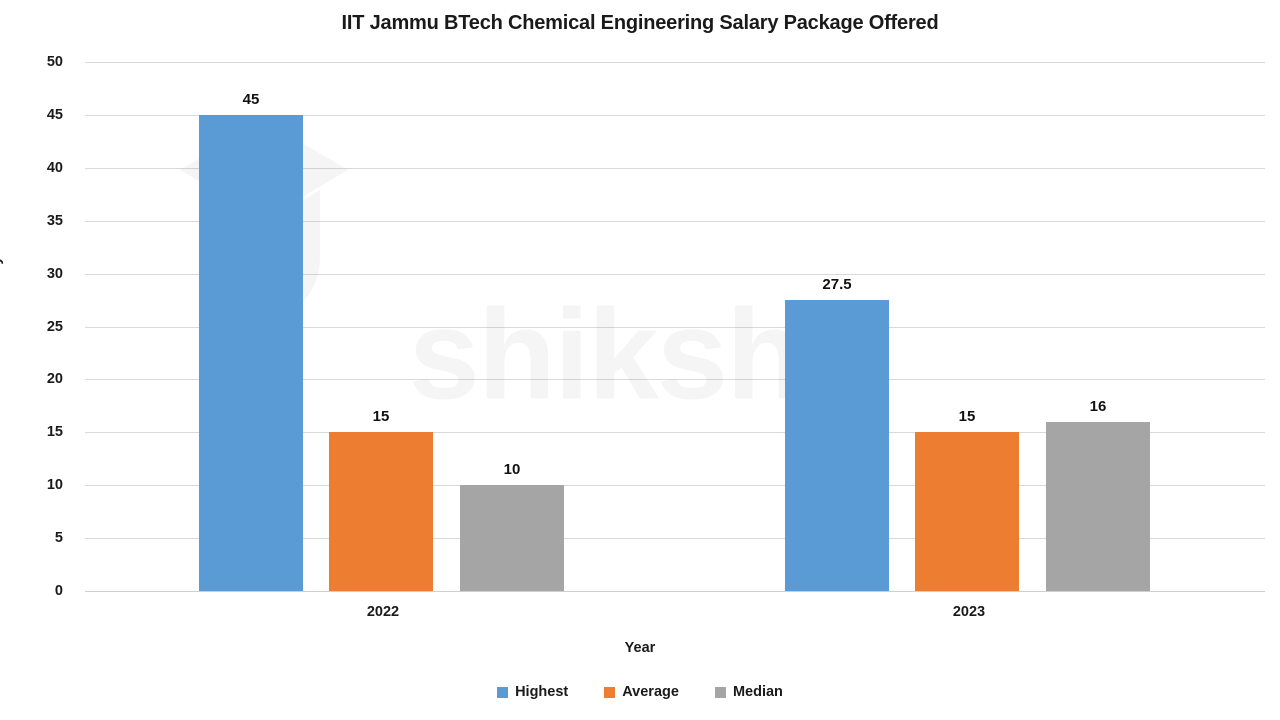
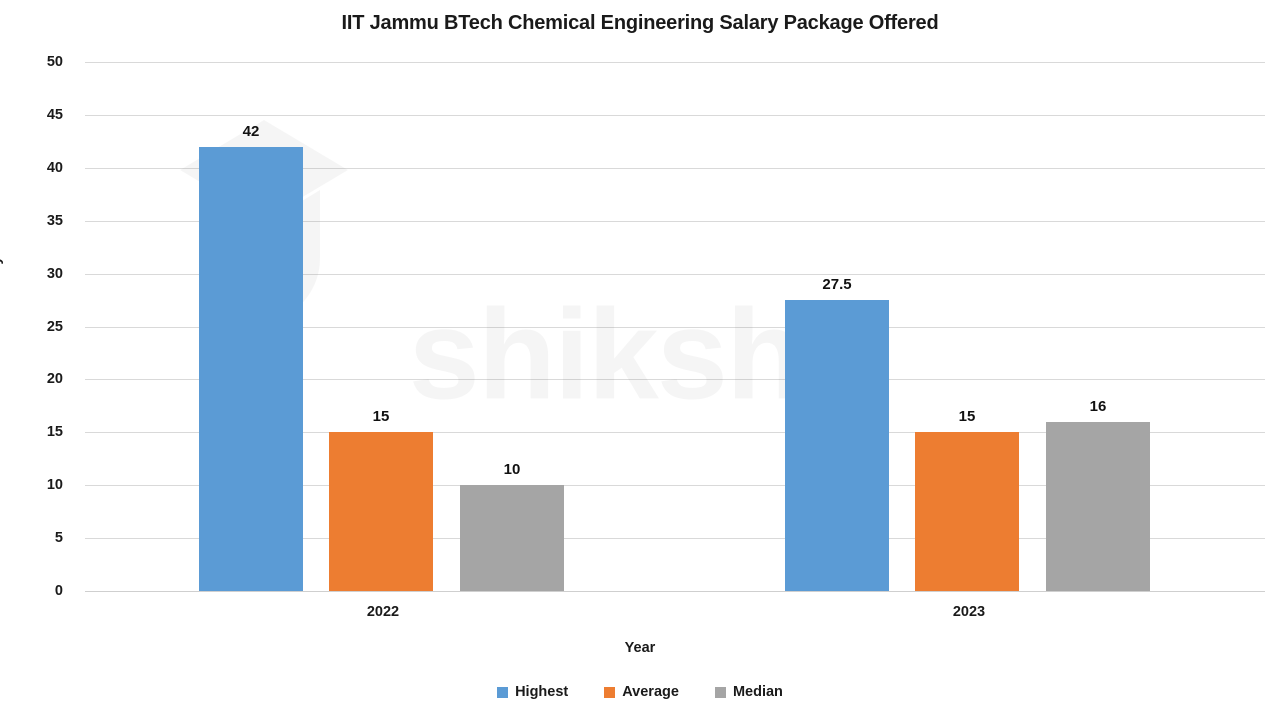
Highest/2022: 45 -> 42
